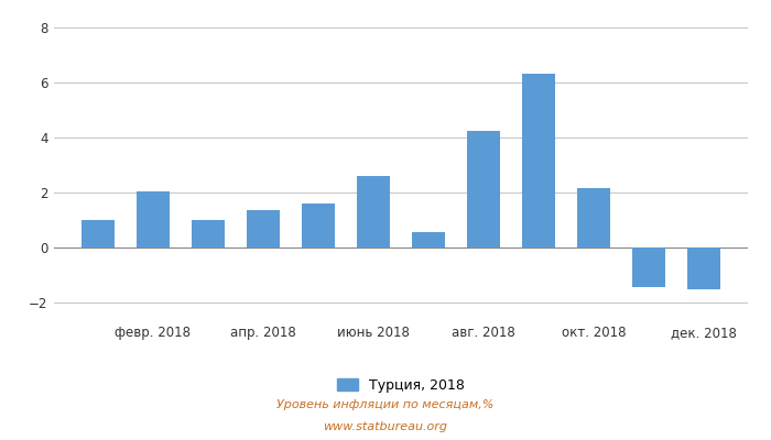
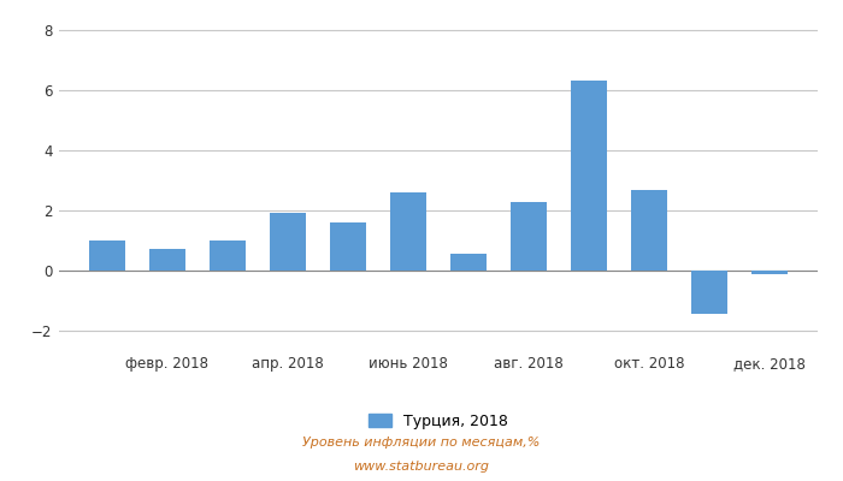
февр. 2018: 2.05 -> 0.73
апр. 2018: 1.35 -> 1.93
авг. 2018: 4.25 -> 2.30
окт. 2018: 2.15 -> 2.67
дек. 2018: -1.50 -> -0.10
